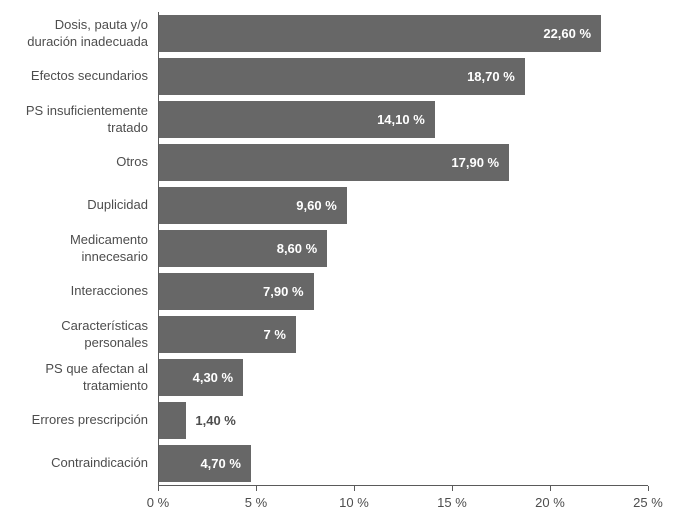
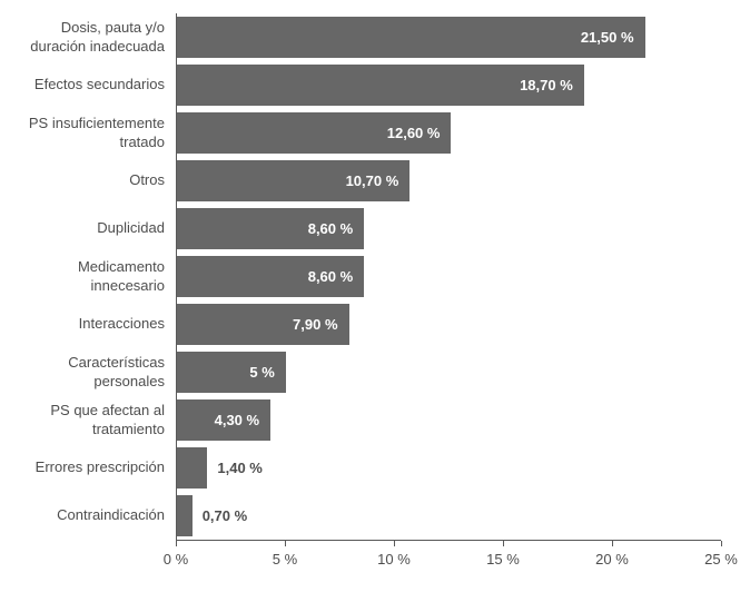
Dosis, pauta y/o duración inadecuada: 22,60 -> 21,50
PS insuficientemente tratado: 14,10 -> 12,60
Otros: 17,90 -> 10,70
Duplicidad: 9,60 -> 8,60
Características personales: 7 -> 5
Contraindicación: 4,70 -> 0,70
